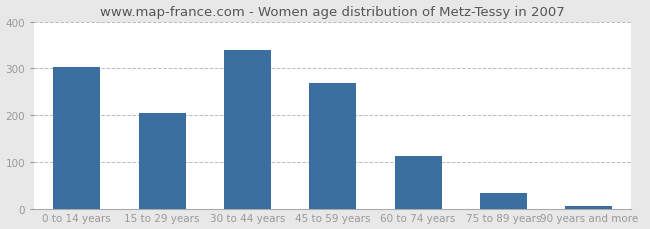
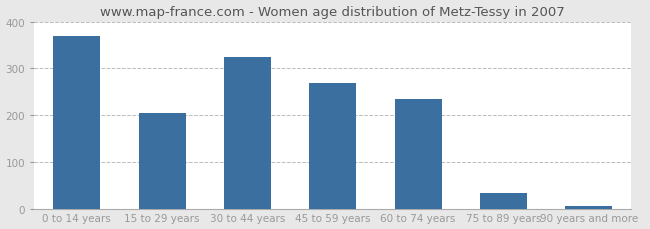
0 to 14 years: 303 -> 370
30 to 44 years: 340 -> 325
60 to 74 years: 112 -> 235
